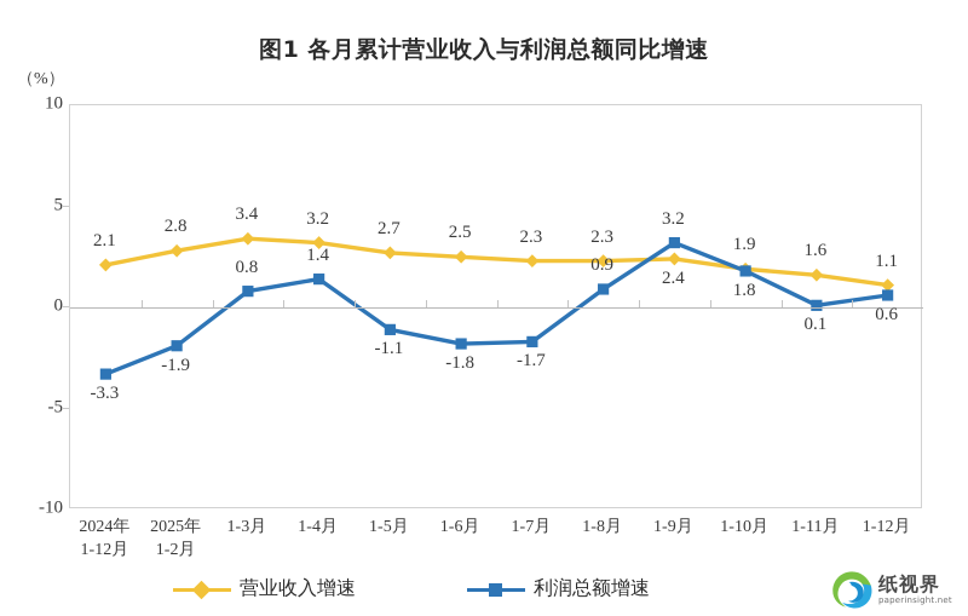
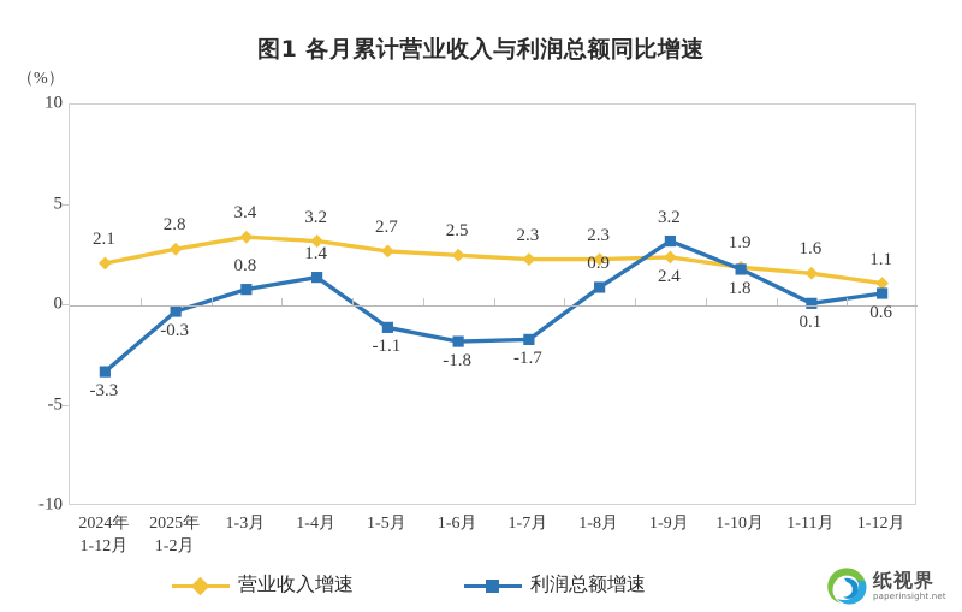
利润总额增速/2025年 1-2月: -1.9 -> -0.3
